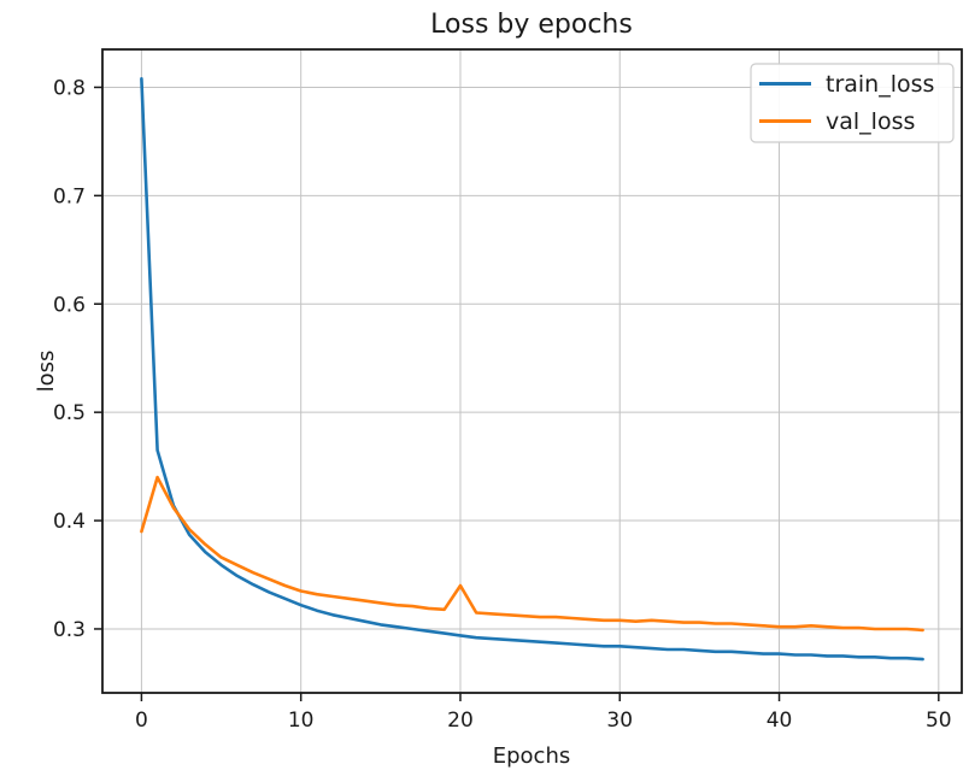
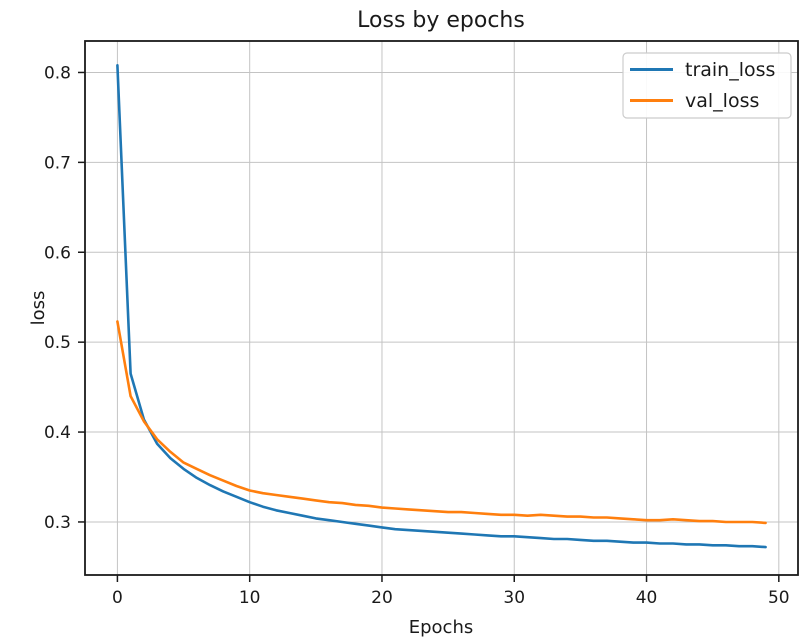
val_loss/0: 0.39 -> 0.52
val_loss/20: 0.34 -> 0.32
